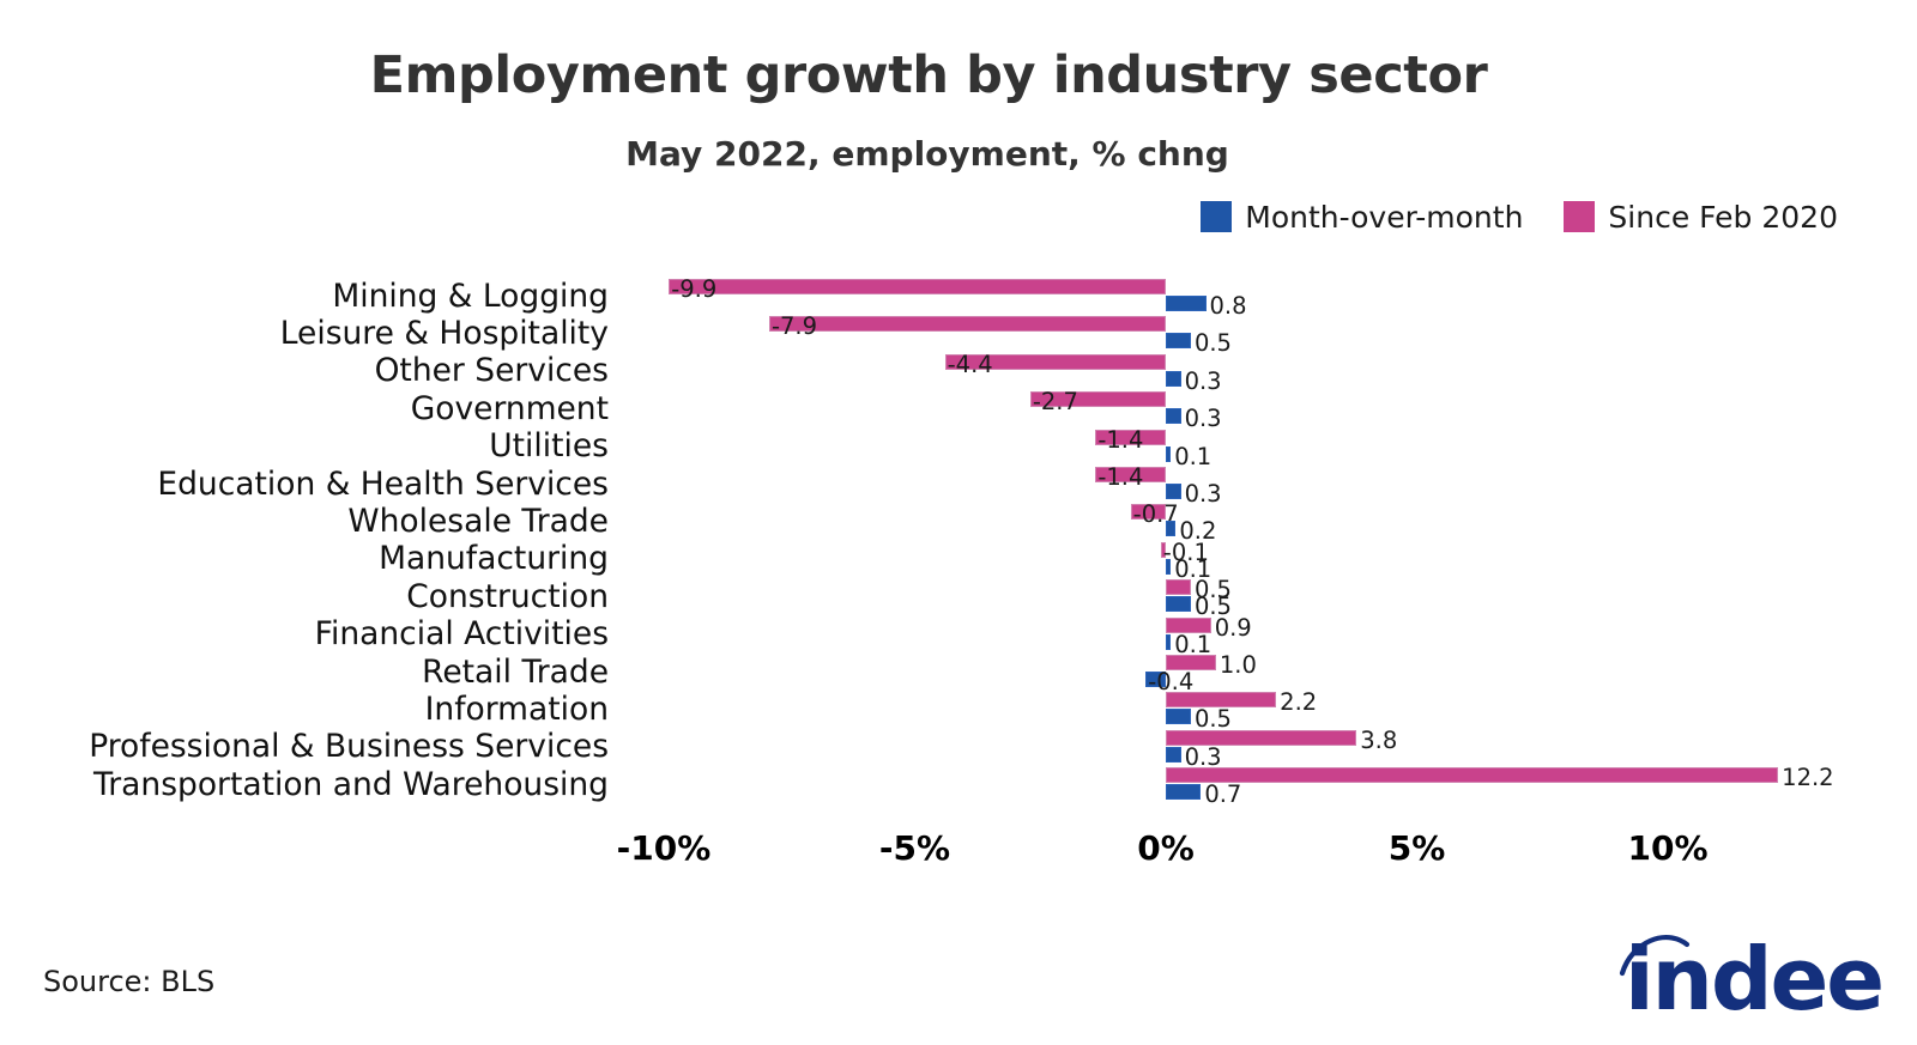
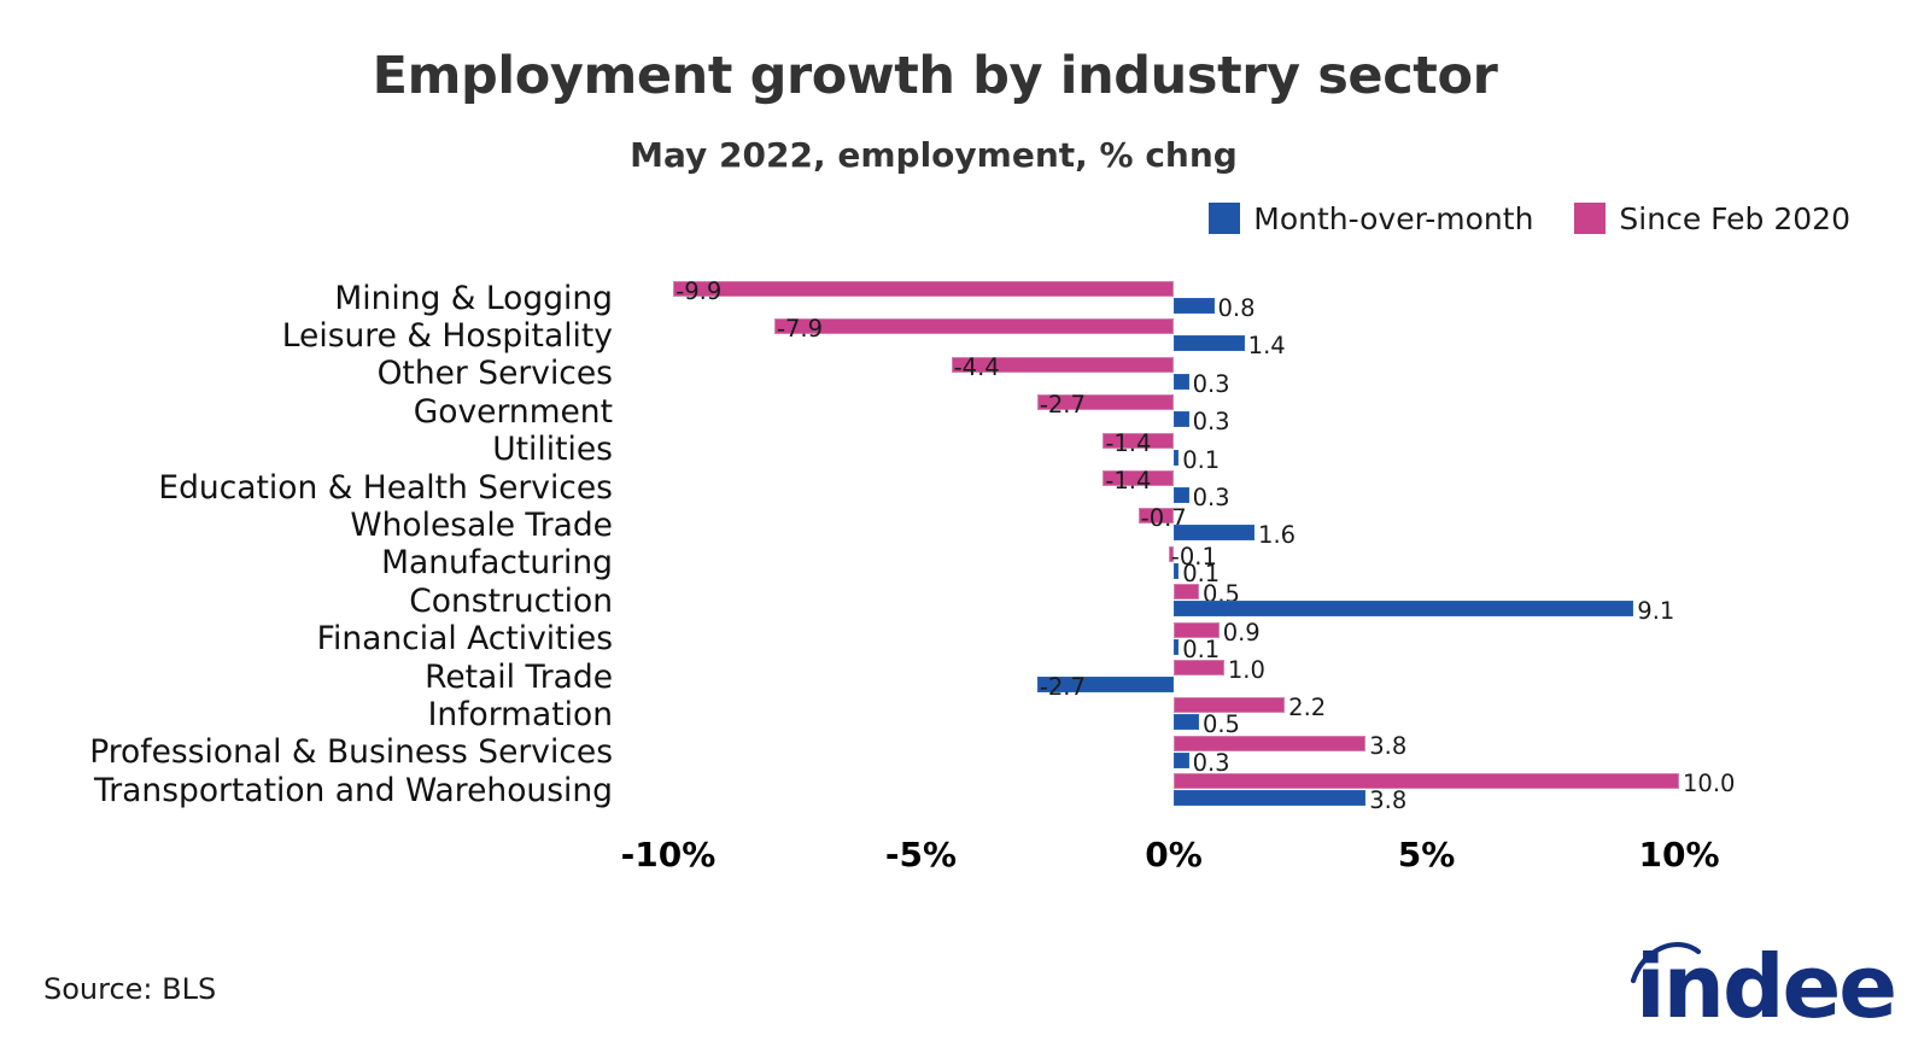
Month-over-month/Leisure & Hospitality: 0.5 -> 1.4
Month-over-month/Wholesale Trade: 0.2 -> 1.6
Month-over-month/Construction: 0.5 -> 9.1
Month-over-month/Retail Trade: -0.4 -> -2.7
Month-over-month/Transportation and Warehousing: 0.7 -> 3.8
Since Feb 2020/Transportation and Warehousing: 12.2 -> 10.0
